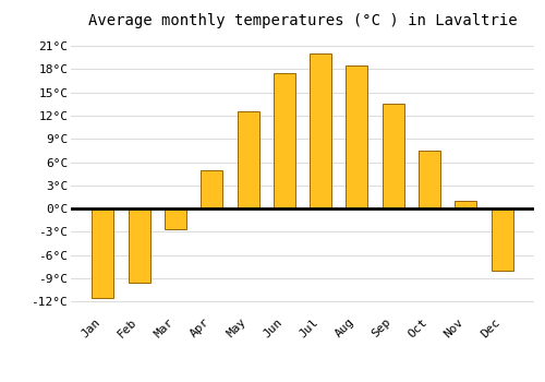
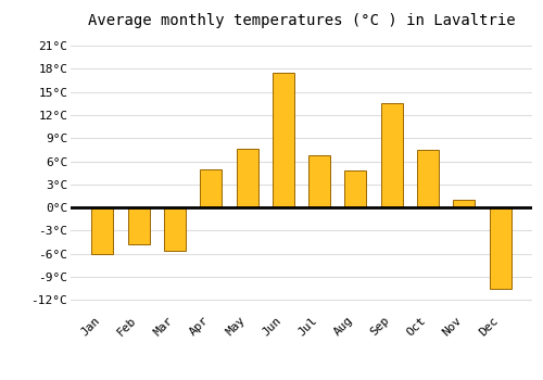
Jan: -11.5°C -> -6.0°C
Feb: -9.5°C -> -4.8°C
Mar: -2.7°C -> -5.6°C
May: 12.5°C -> 7.6°C
Jul: 20.0°C -> 6.8°C
Aug: 18.5°C -> 4.8°C
Dec: -8.0°C -> -10.6°C
